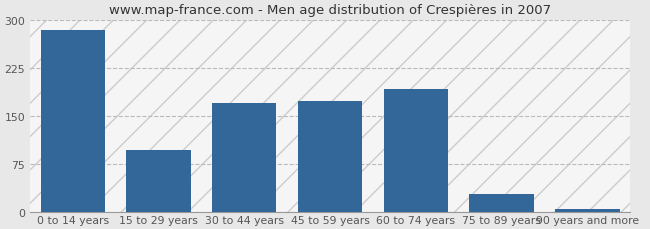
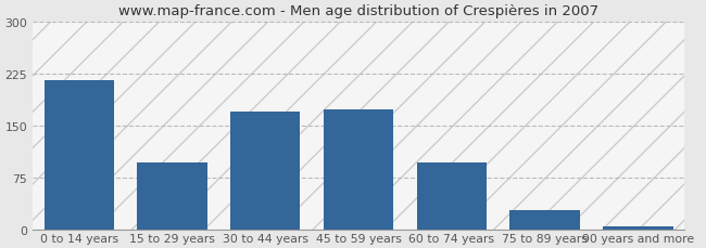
0 to 14 years: 284 -> 215
60 to 74 years: 192 -> 97
